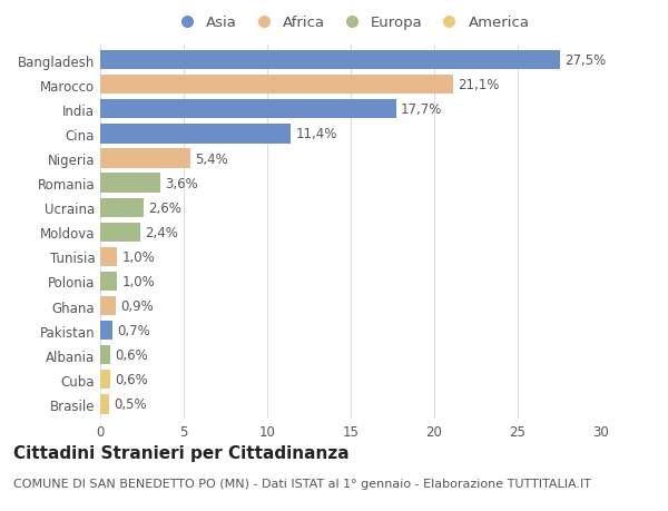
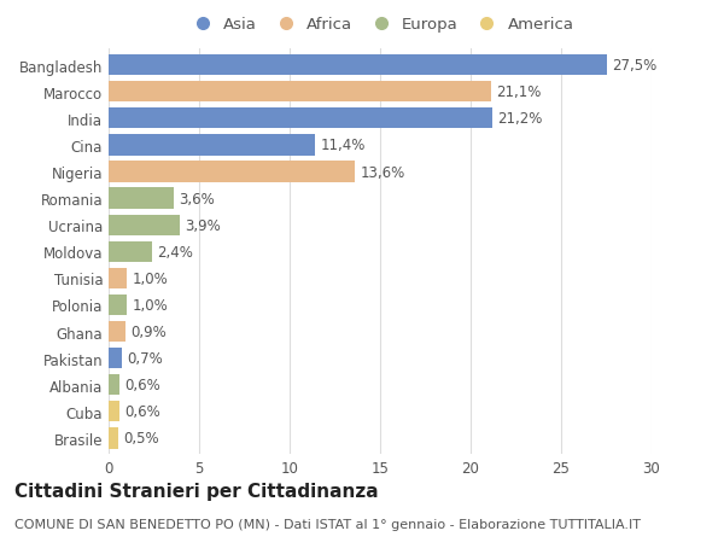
India: 17,7% -> 21,2%
Nigeria: 5,4% -> 13,6%
Ucraina: 2,6% -> 3,9%
